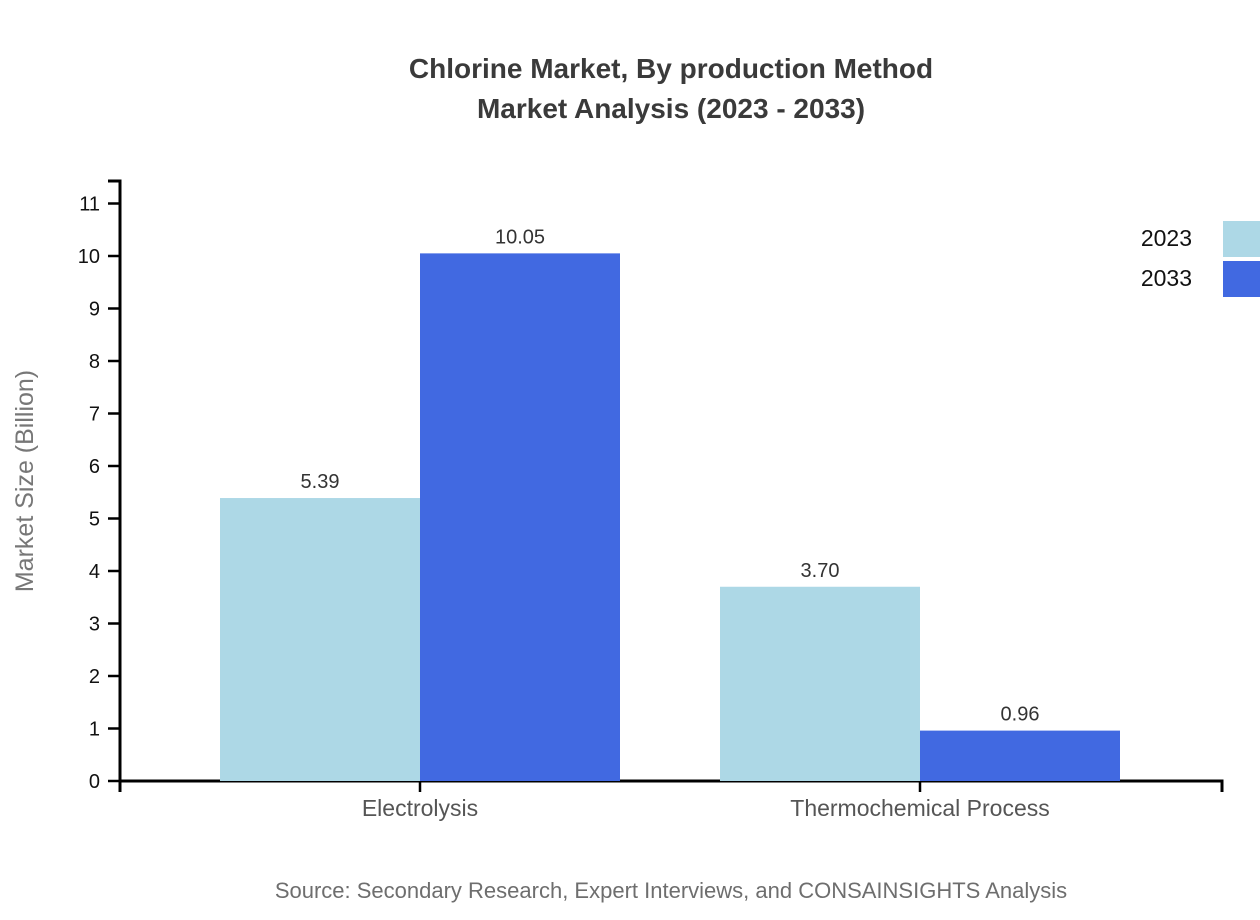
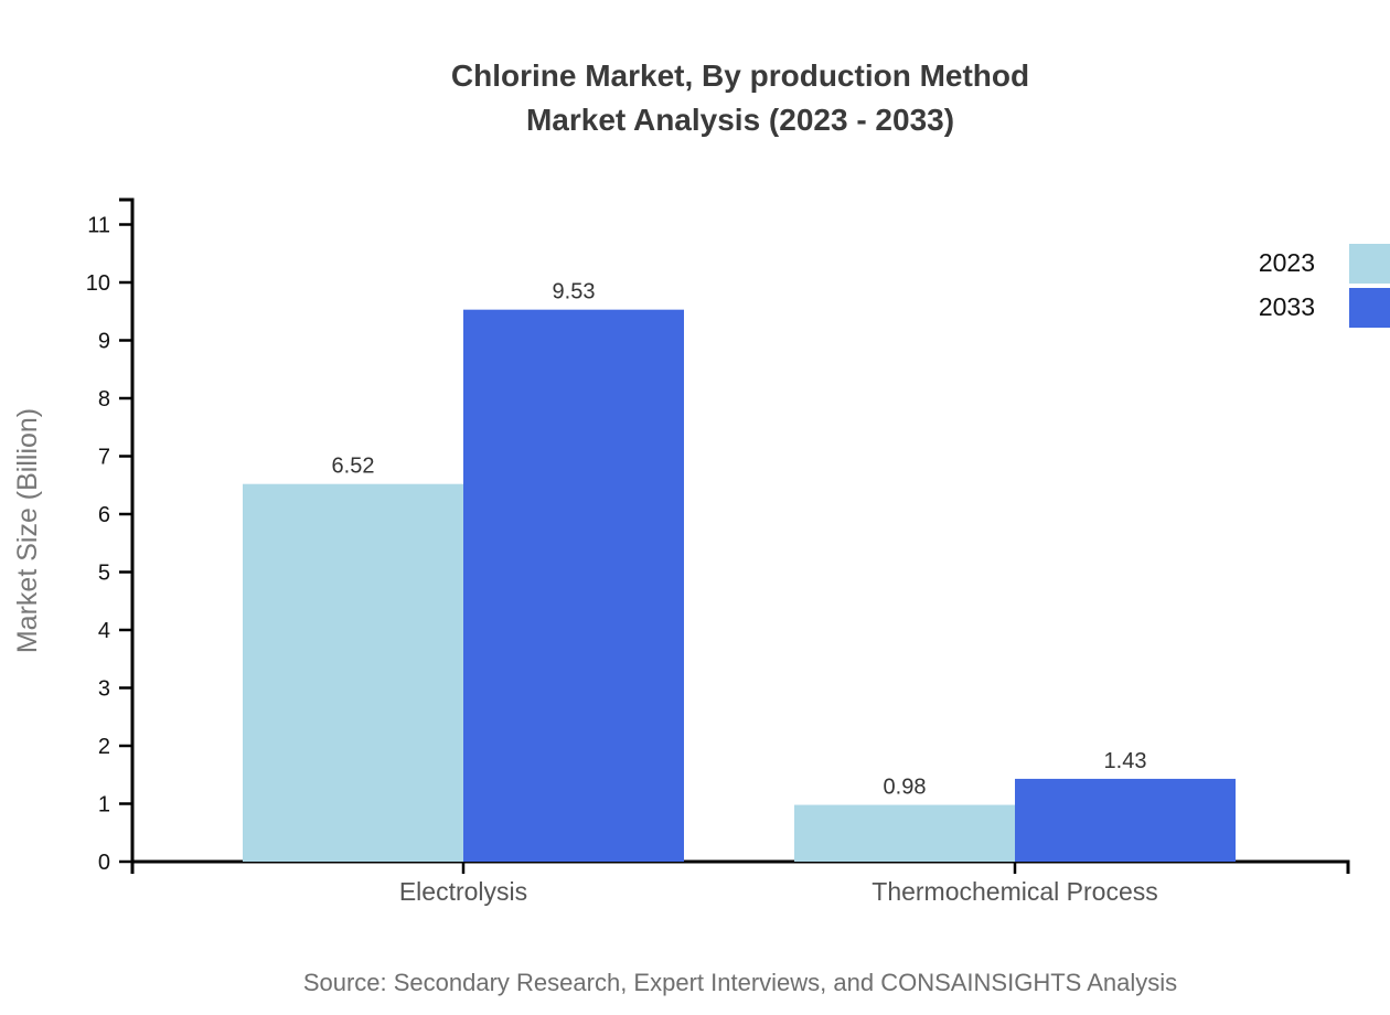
2023/Electrolysis: 5.39 -> 6.52
2033/Electrolysis: 10.05 -> 9.53
2023/Thermochemical Process: 3.70 -> 0.98
2033/Thermochemical Process: 0.96 -> 1.43
